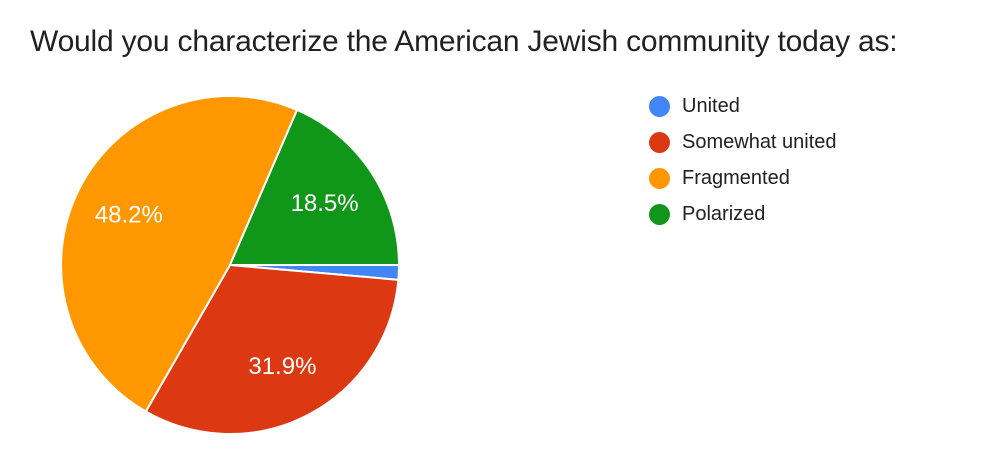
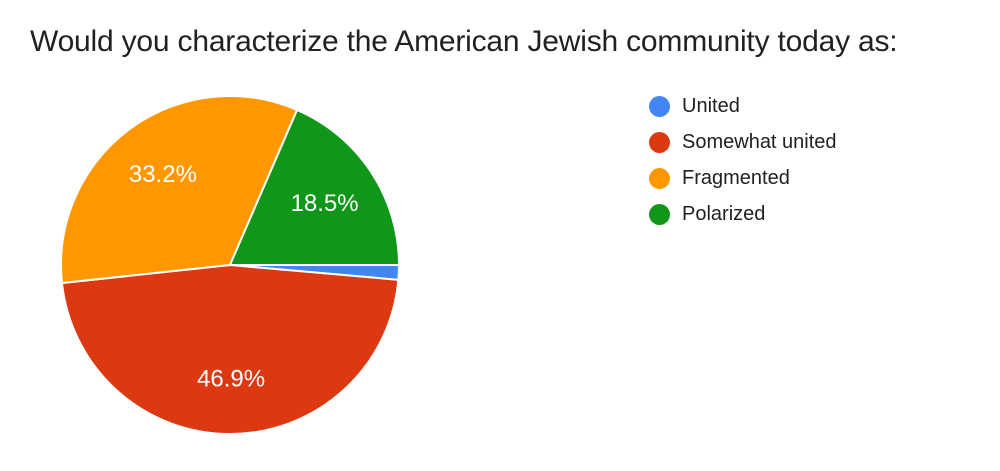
Somewhat united: 31.9% -> 46.9%
Fragmented: 48.2% -> 33.2%
